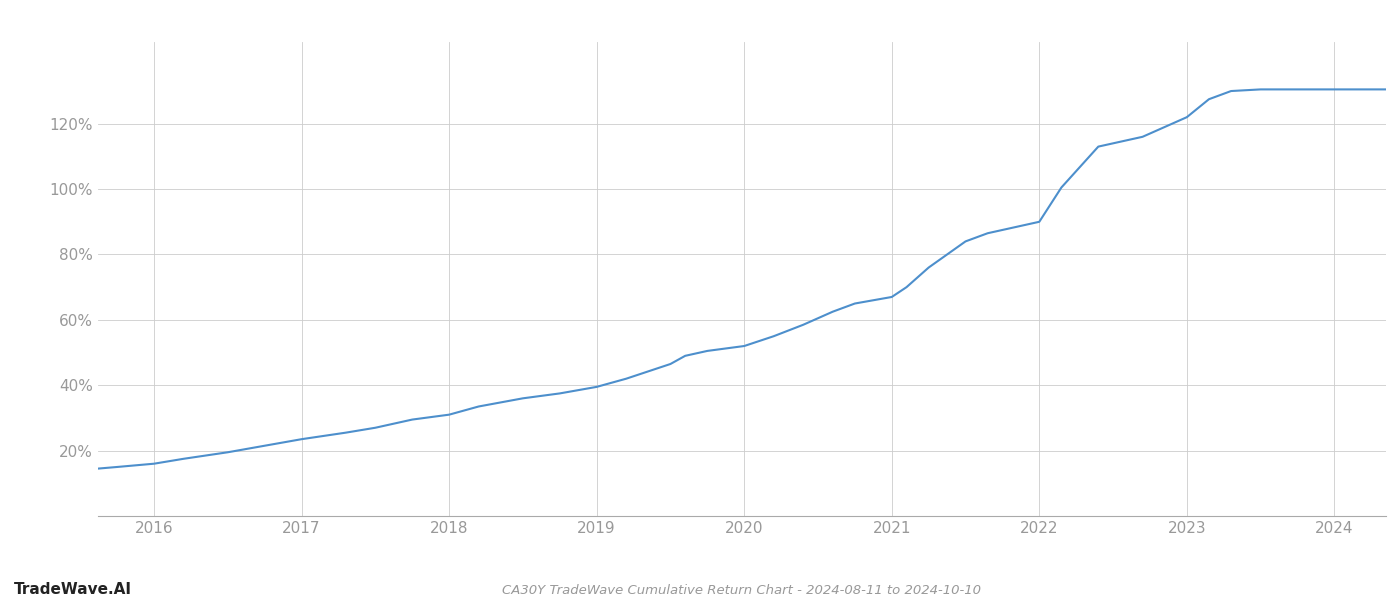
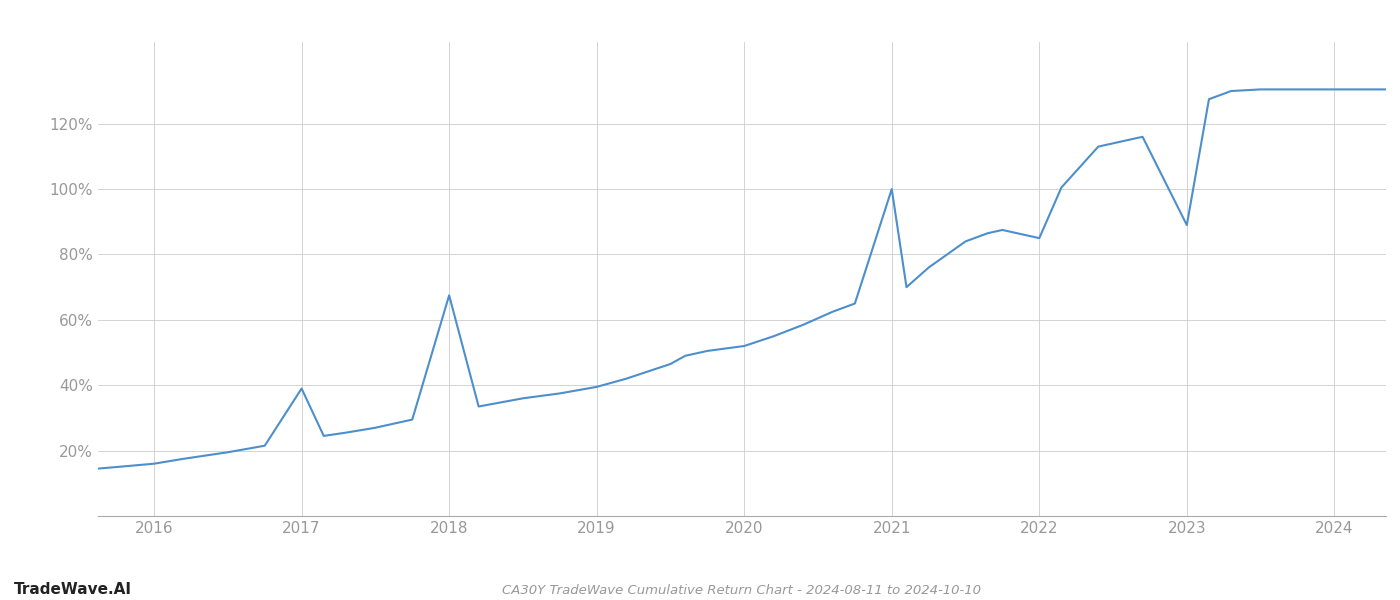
2017: 23.5% -> 39.0%
2018: 31.0% -> 67.5%
2021: 67.0% -> 100.0%
2022: 90.0% -> 85.0%
2023: 122.0% -> 89.0%
